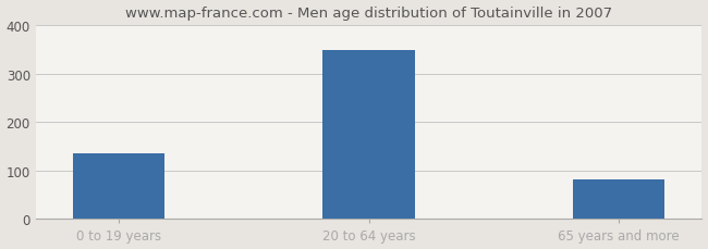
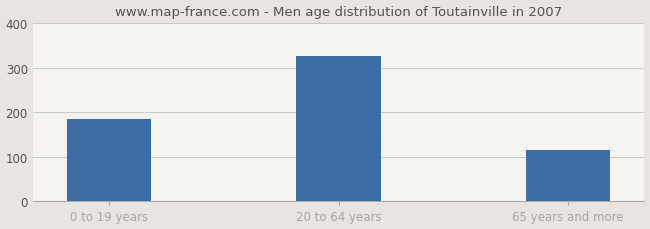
0 to 19 years: 135 -> 185
20 to 64 years: 348 -> 325
65 years and more: 82 -> 115
